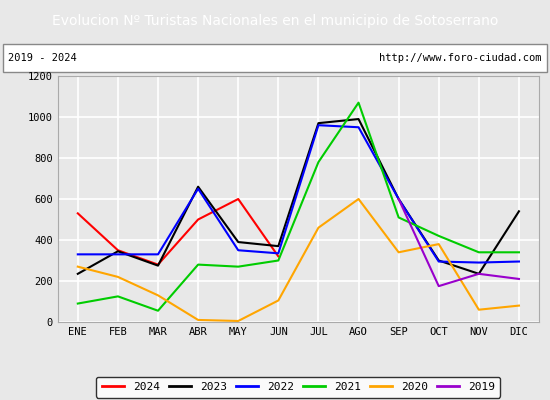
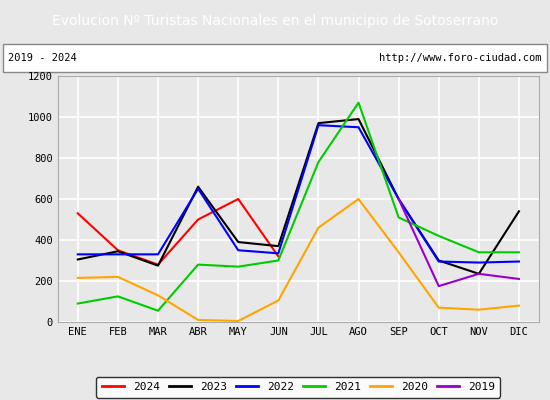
2023/ENE: 235 -> 305
2020/ENE: 270 -> 215
2020/OCT: 380 -> 70
